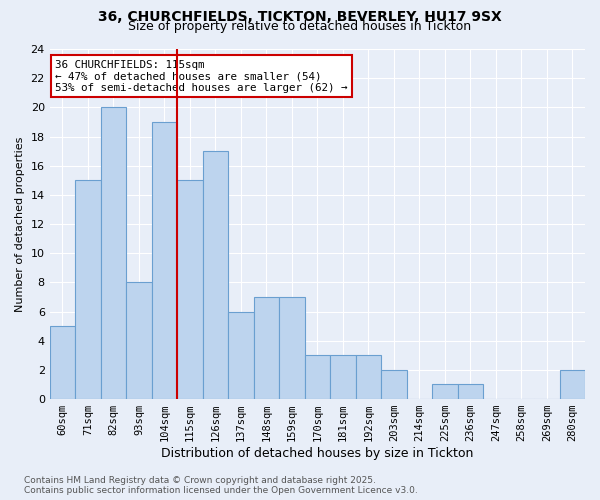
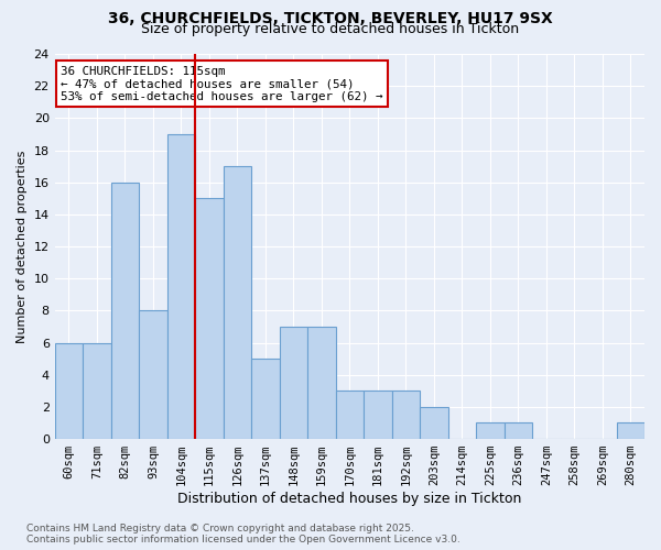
60sqm: 5 -> 6
71sqm: 15 -> 6
82sqm: 20 -> 16
137sqm: 6 -> 5
280sqm: 2 -> 1
